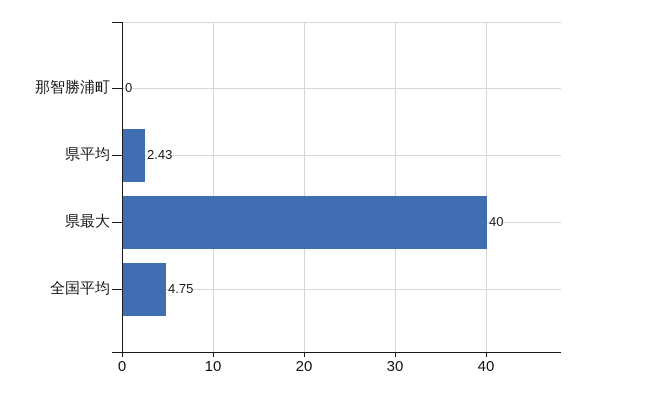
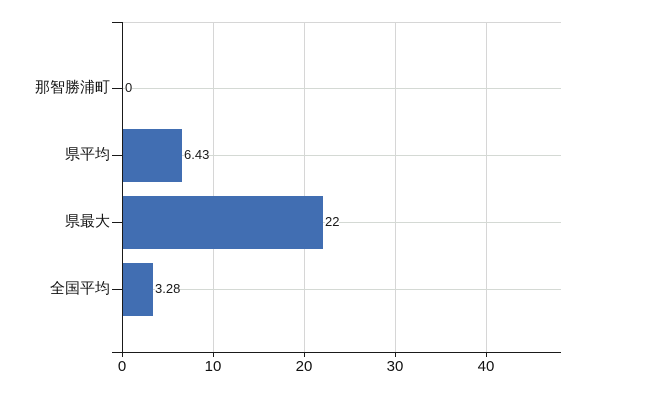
県平均: 2.43 -> 6.43
県最大: 40 -> 22
全国平均: 4.75 -> 3.28
